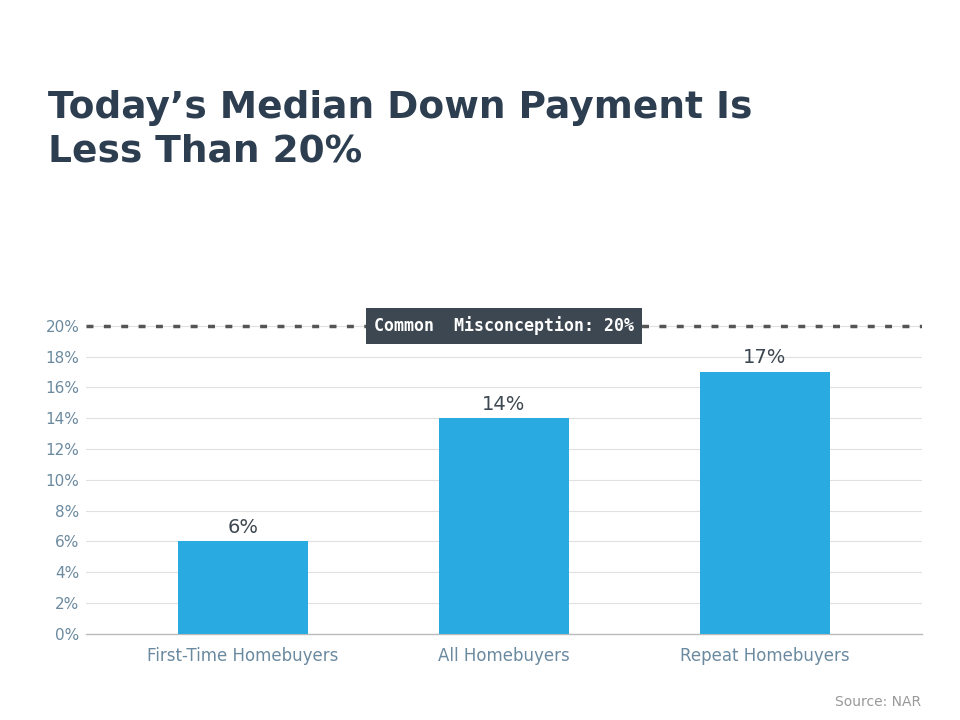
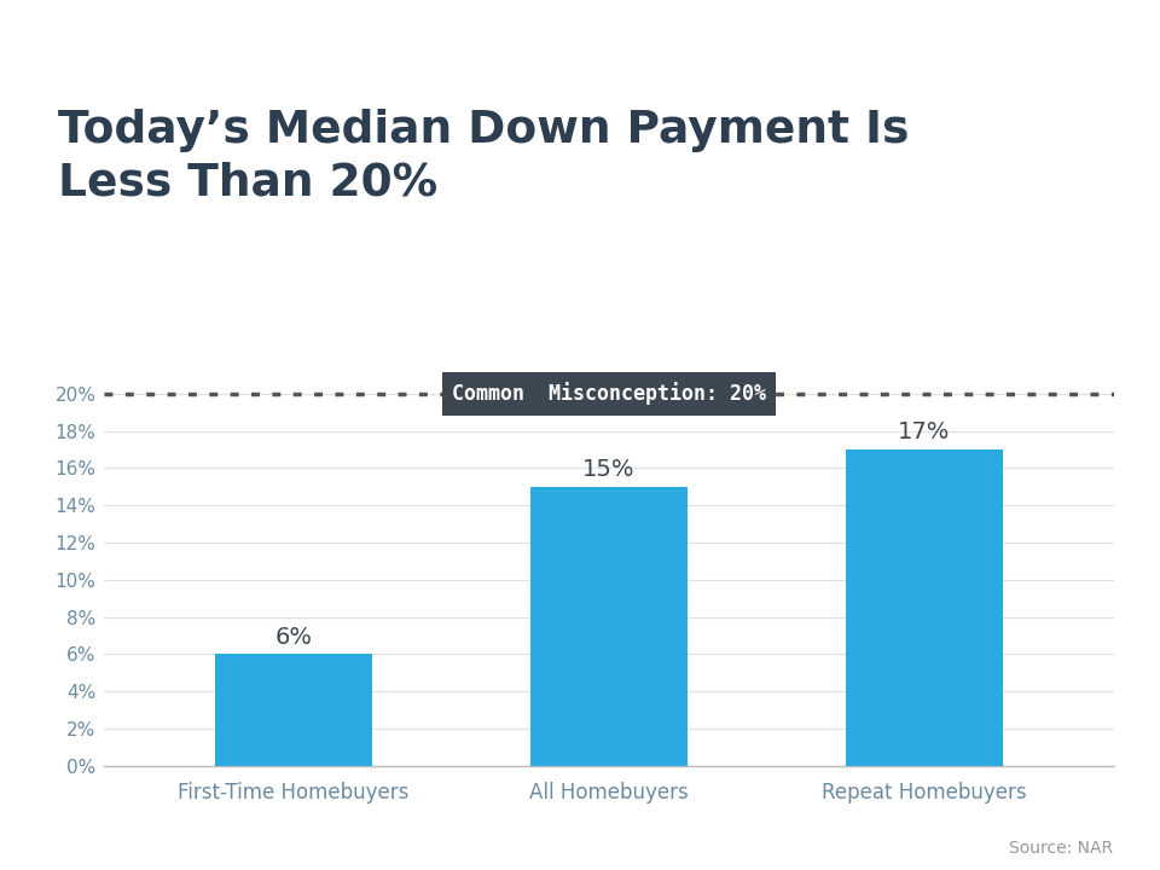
All Homebuyers: 14% -> 15%
